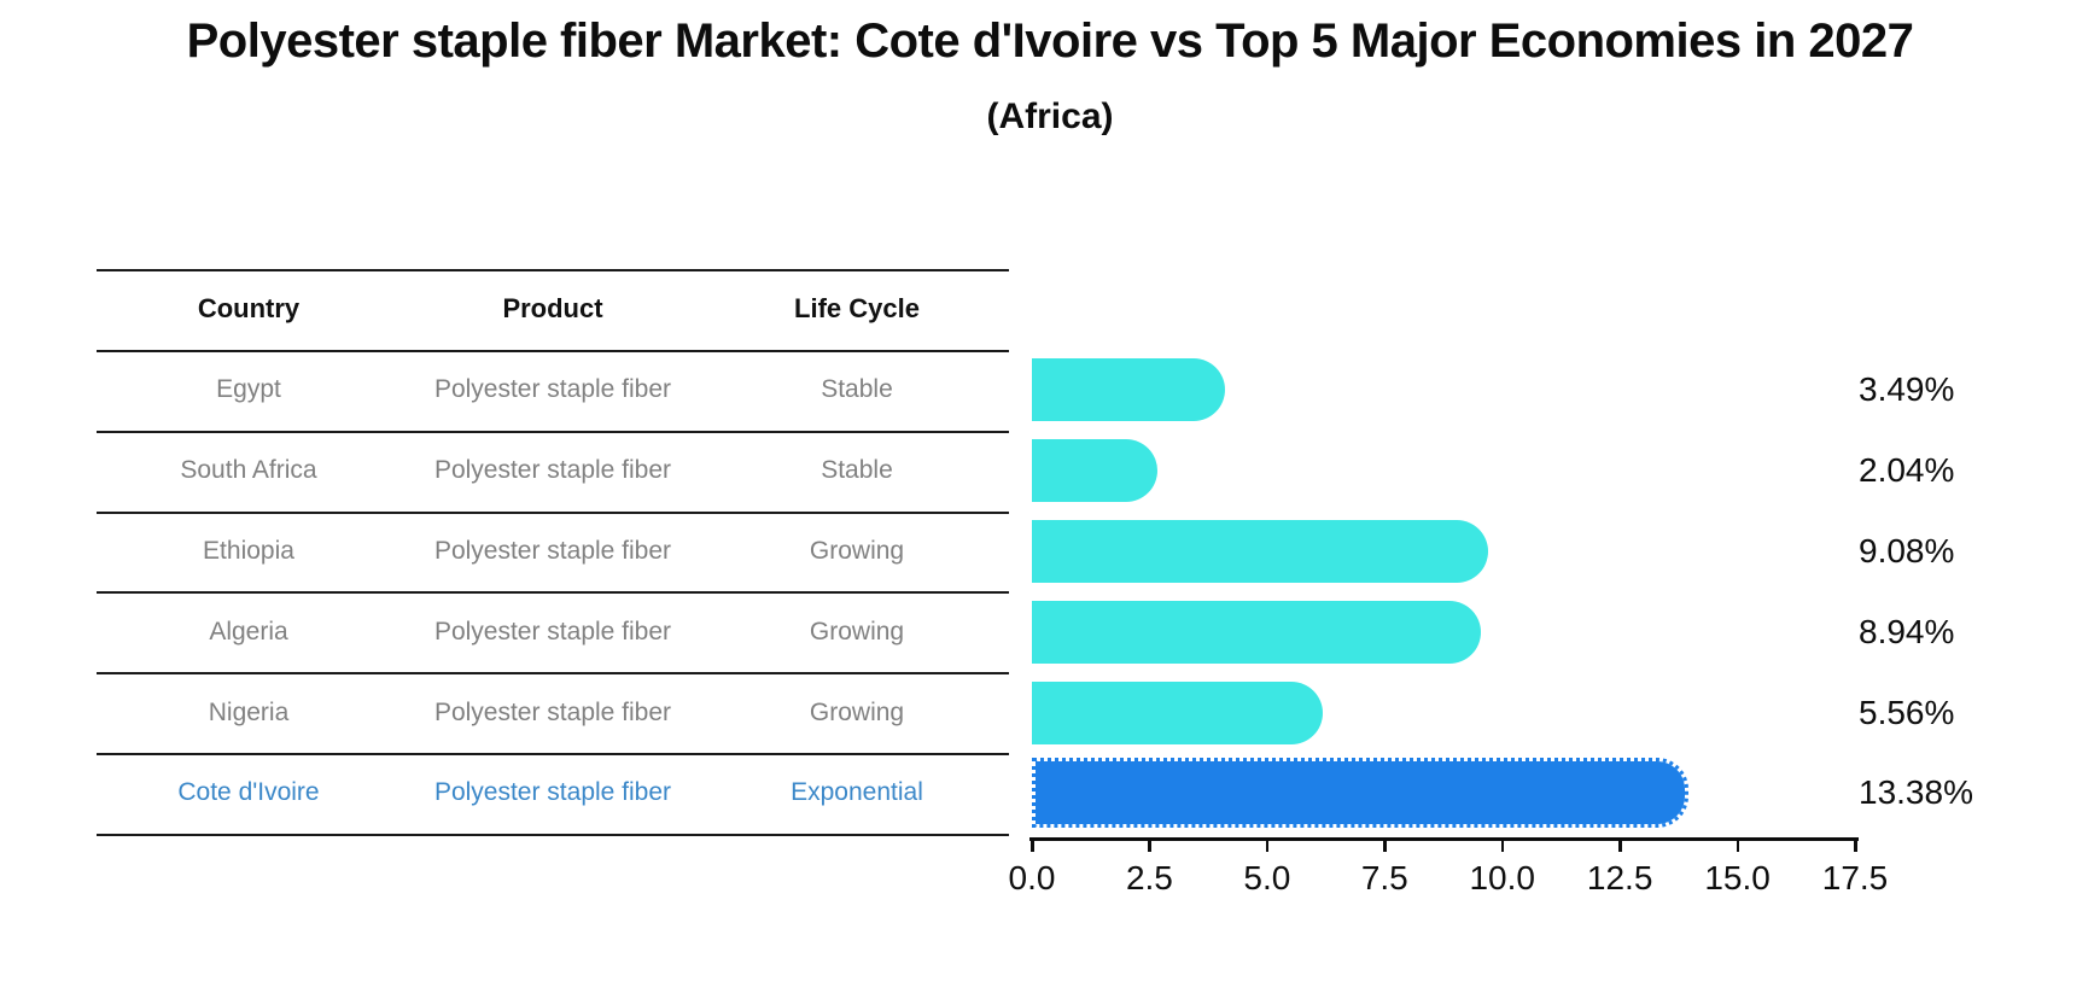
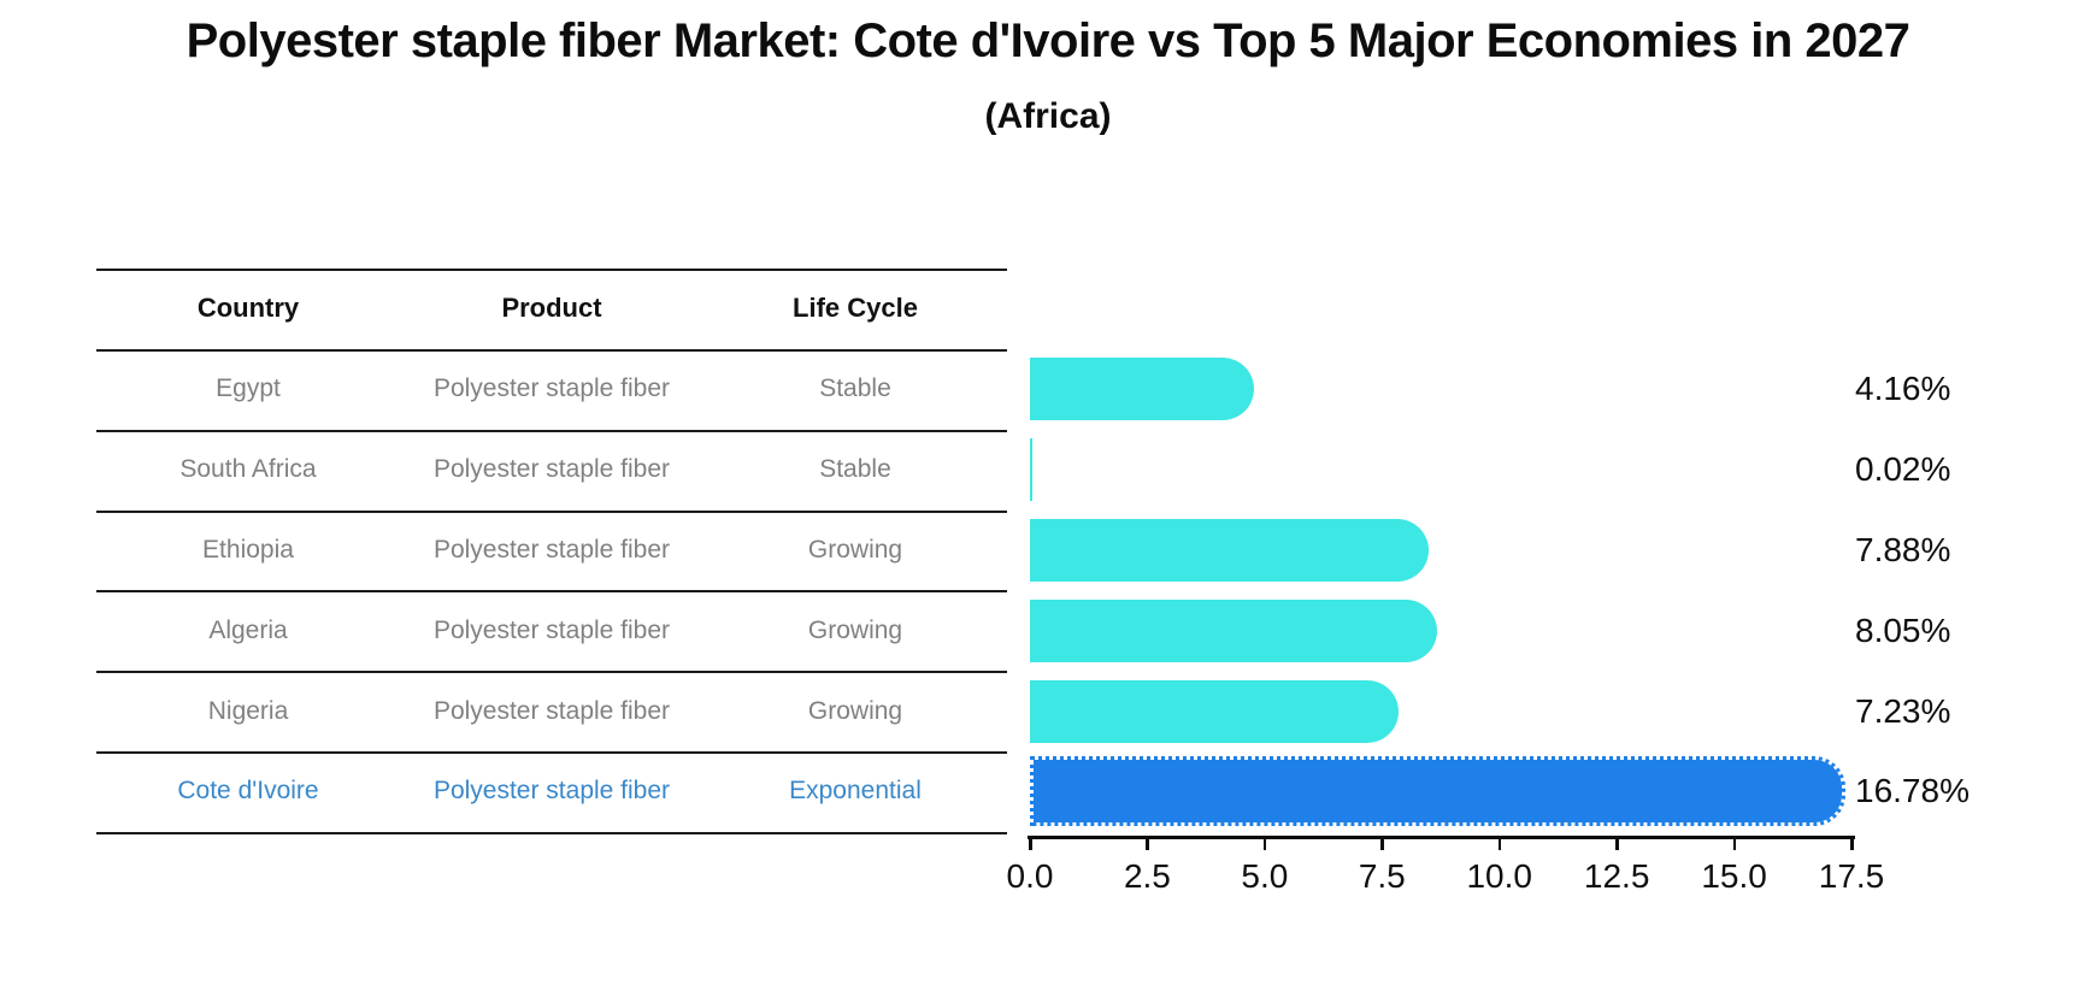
Egypt: 3.49% -> 4.16%
South Africa: 2.04% -> 0.02%
Ethiopia: 9.08% -> 7.88%
Algeria: 8.94% -> 8.05%
Nigeria: 5.56% -> 7.23%
Cote d'Ivoire: 13.38% -> 16.78%
